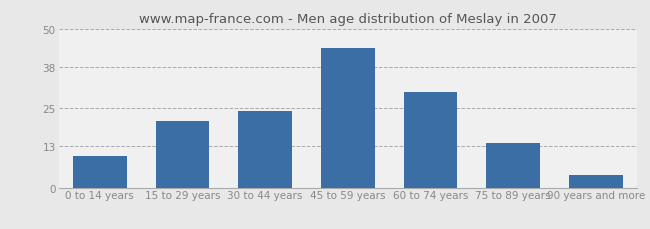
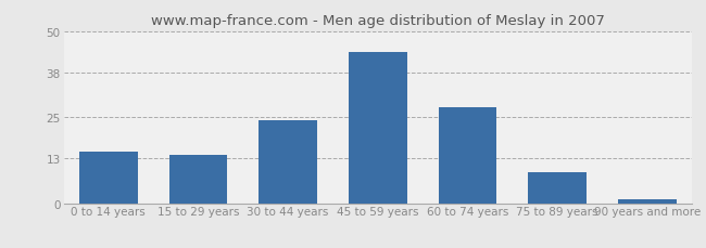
0 to 14 years: 10 -> 15
15 to 29 years: 21 -> 14
60 to 74 years: 30 -> 28
75 to 89 years: 14 -> 9
90 years and more: 4 -> 1
